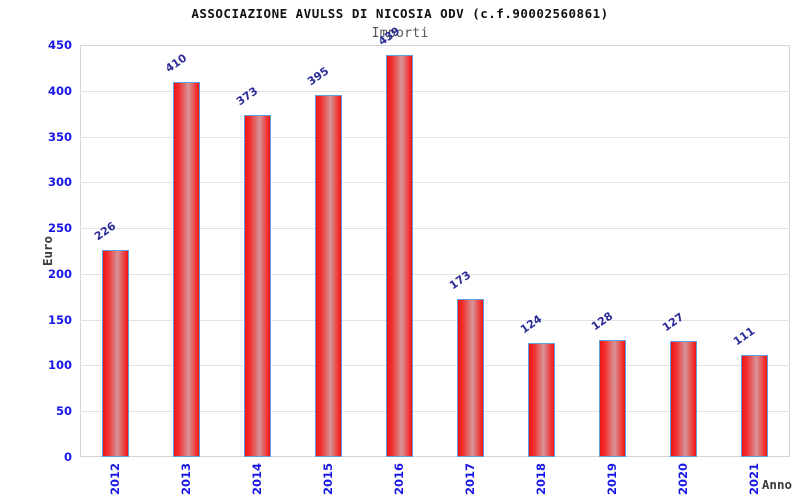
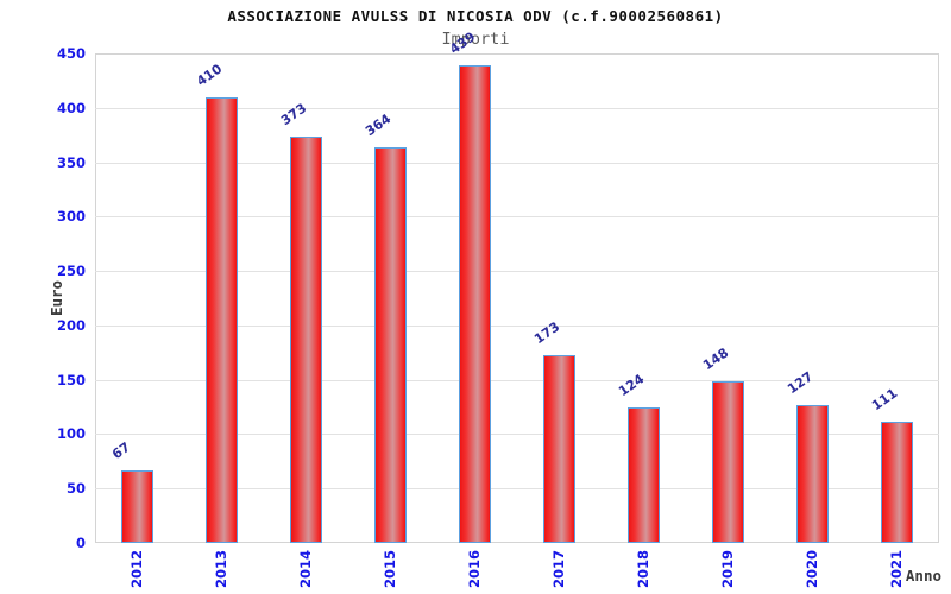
2012: 226 -> 67
2015: 395 -> 364
2019: 128 -> 148
